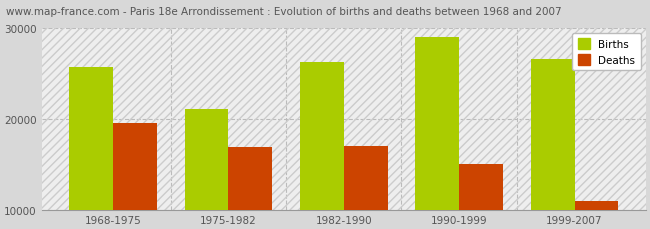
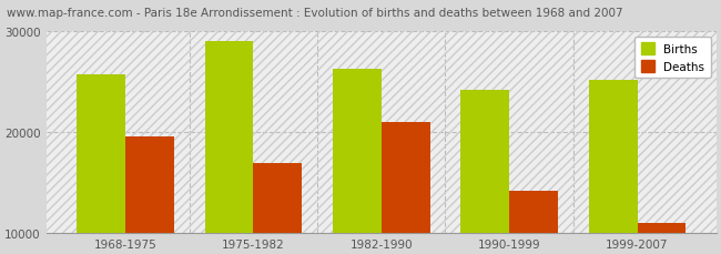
Births/1975-1982: 21100 -> 29000
Deaths/1982-1990: 17000 -> 21000
Births/1990-1999: 29000 -> 24200
Deaths/1990-1999: 15000 -> 14200
Births/1999-2007: 26600 -> 25200
